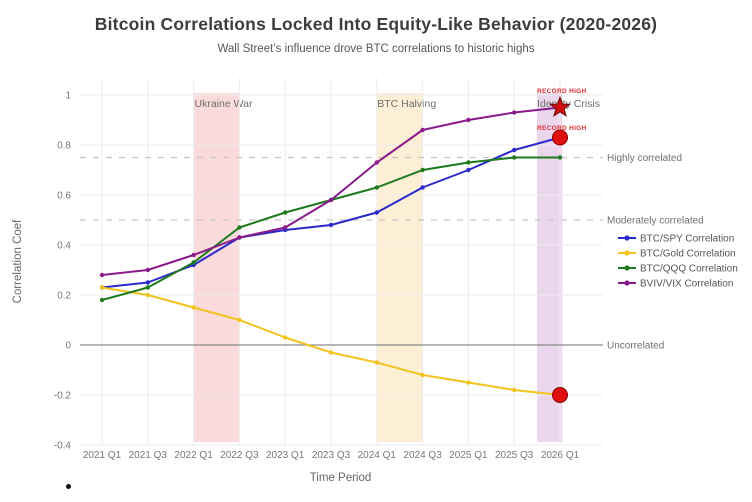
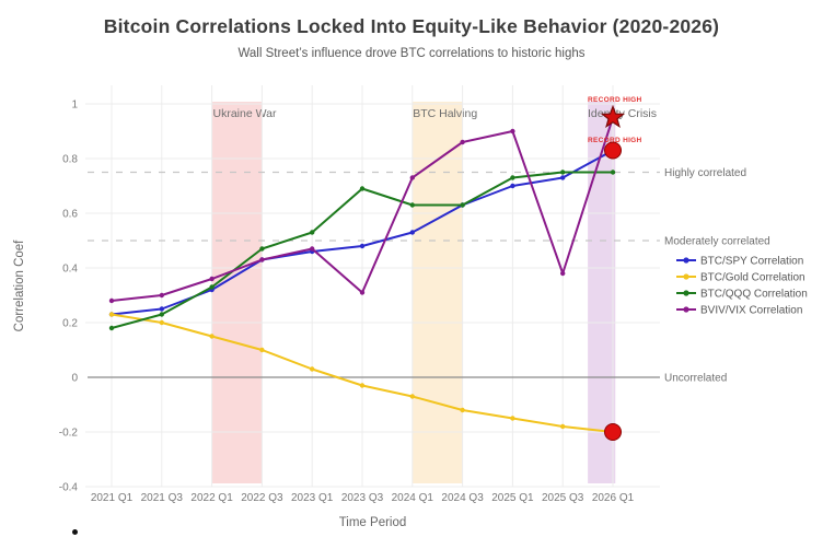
BTC/QQQ Correlation/2023 Q3: 0.58 -> 0.69
BVIV/VIX Correlation/2023 Q3: 0.58 -> 0.31
BTC/QQQ Correlation/2024 Q3: 0.70 -> 0.63
BTC/SPY Correlation/2025 Q3: 0.78 -> 0.73
BVIV/VIX Correlation/2025 Q3: 0.93 -> 0.38
